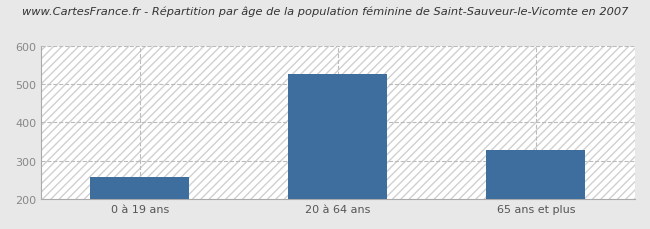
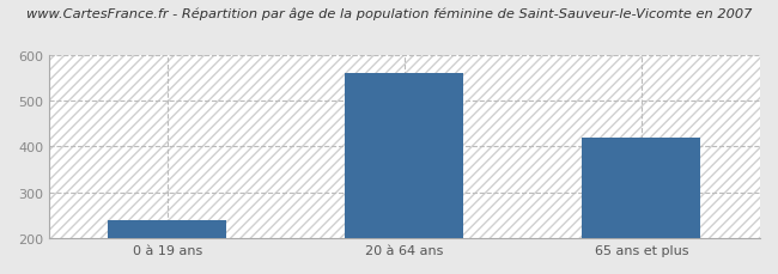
0 à 19 ans: 258 -> 240
20 à 64 ans: 526 -> 560
65 ans et plus: 327 -> 420
